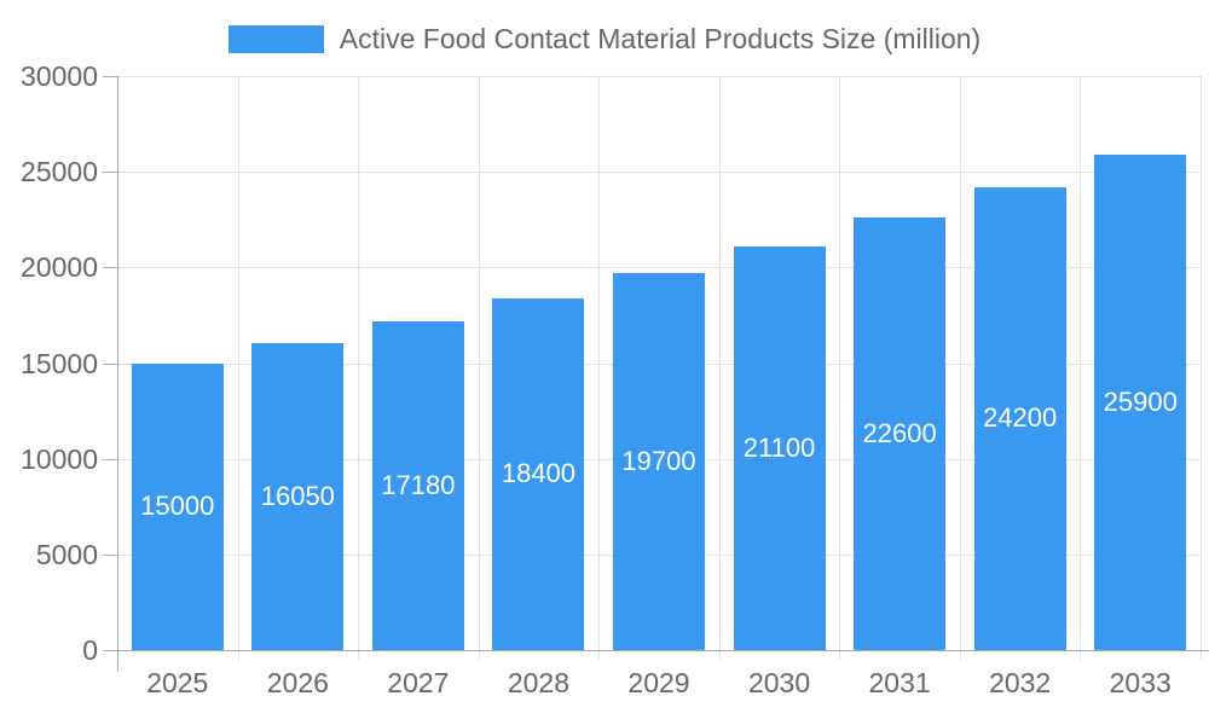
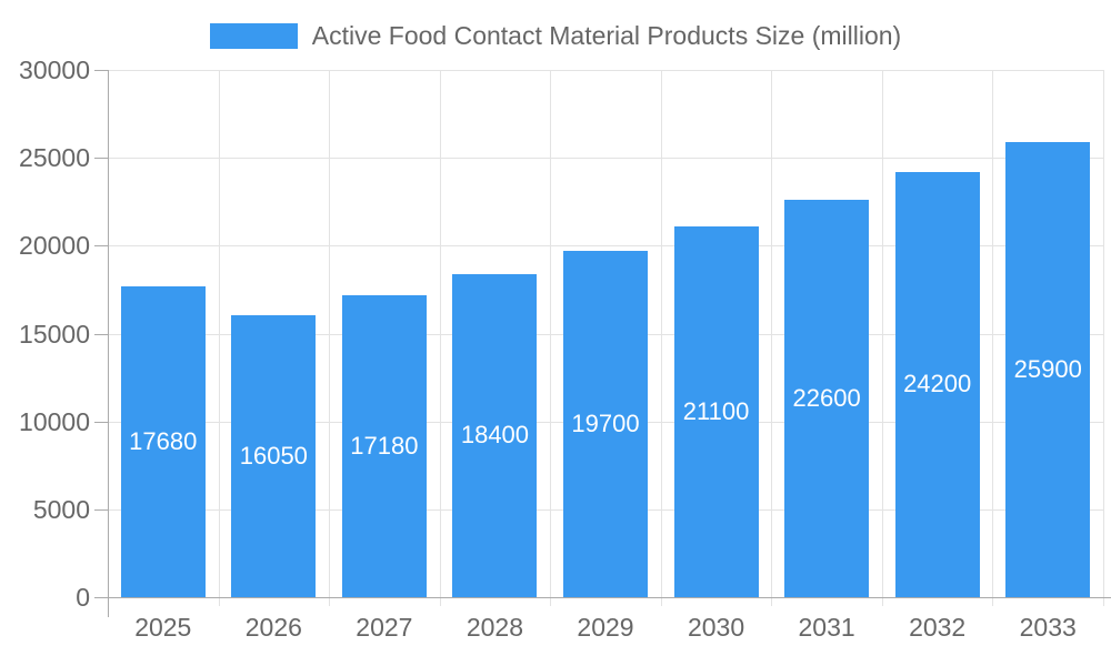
2025: 15000 -> 17680
